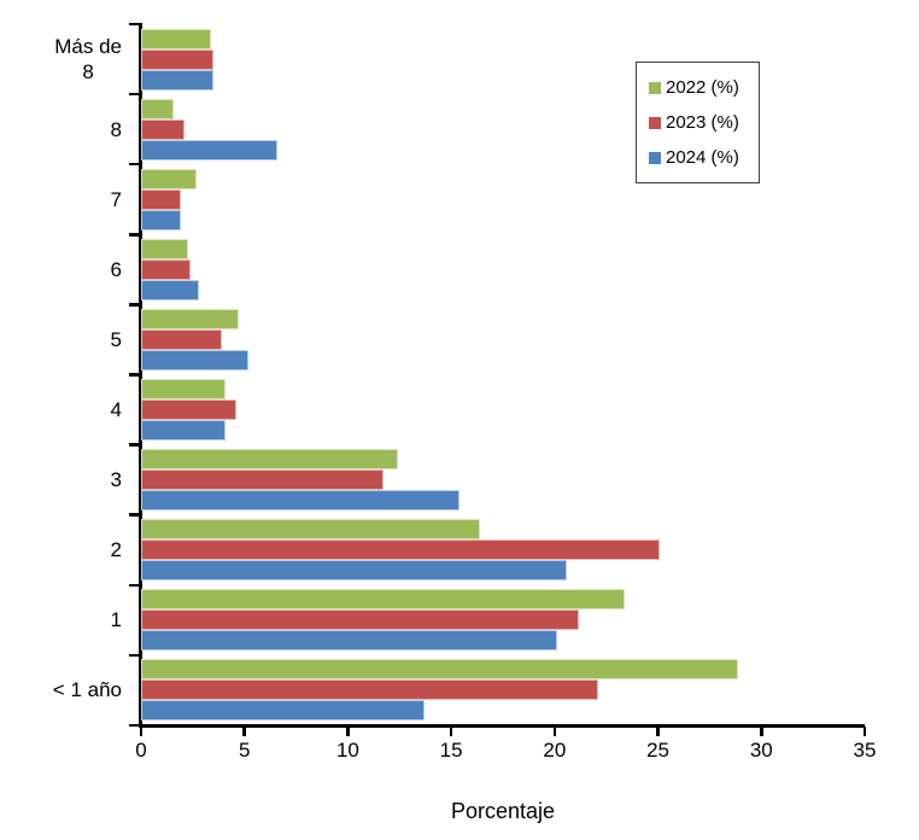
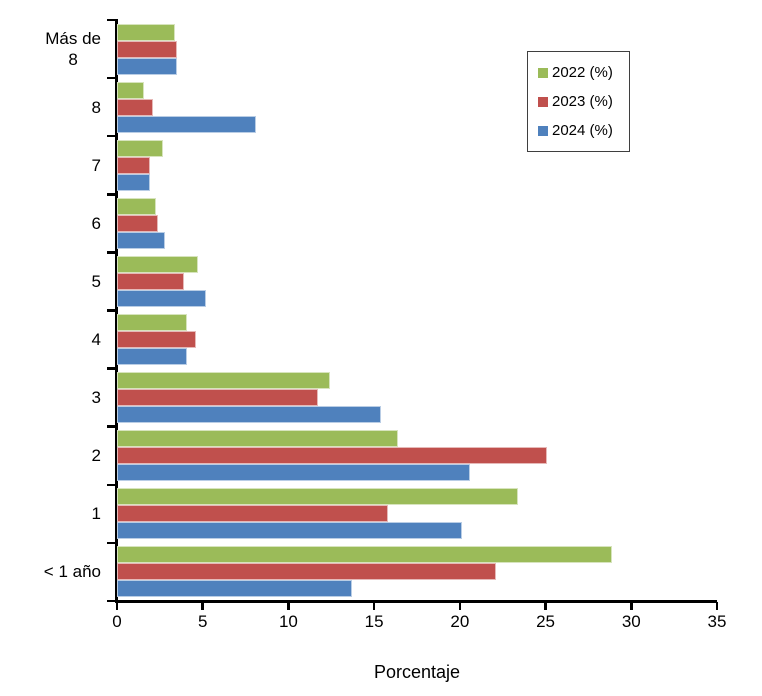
2024 (%)/8: 6.6 -> 8.1
2023 (%)/1: 21.2 -> 15.8
